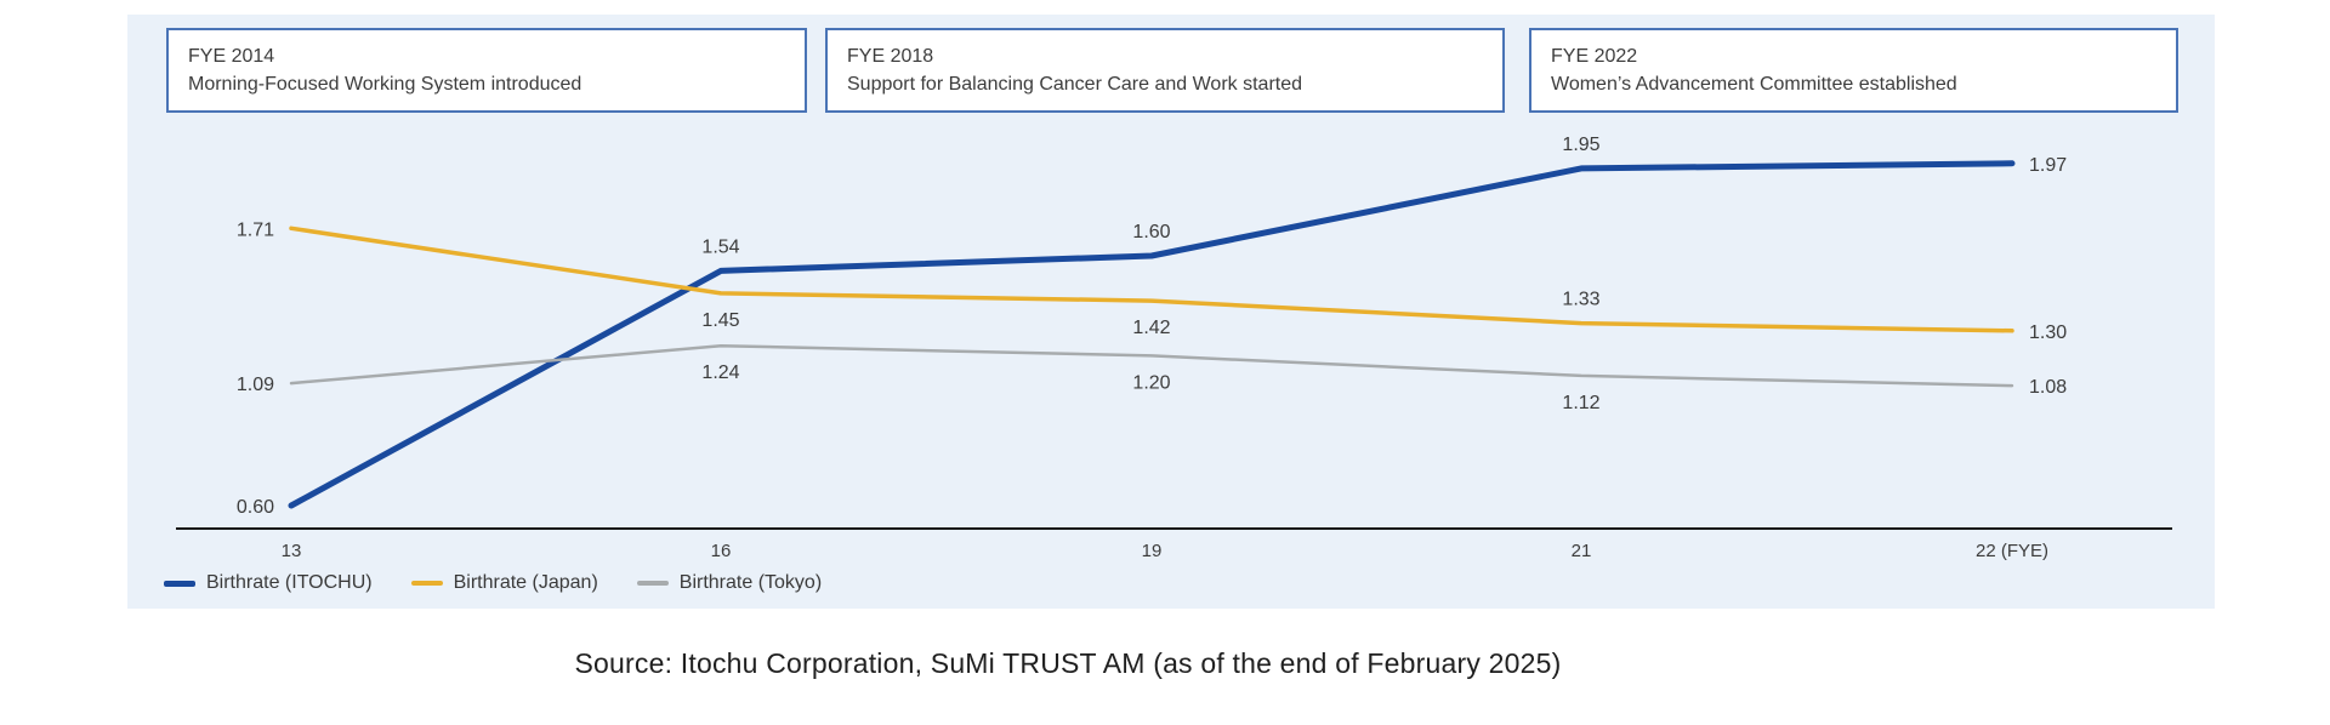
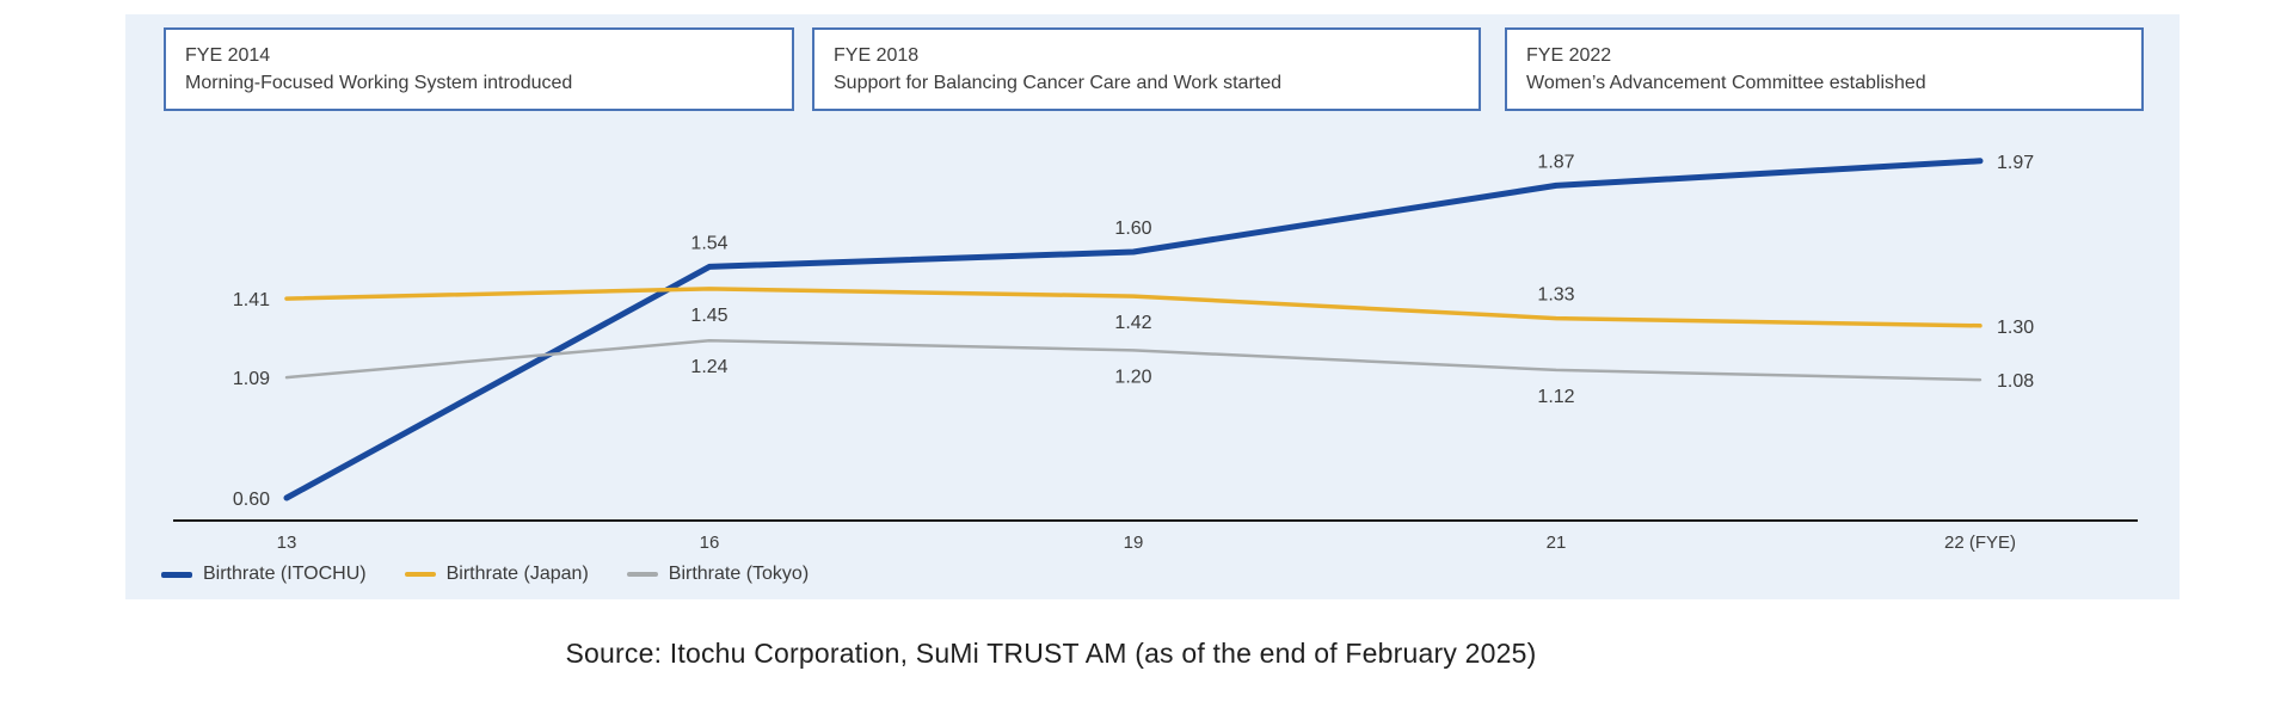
Birthrate (Japan)/13: 1.71 -> 1.41
Birthrate (ITOCHU)/21: 1.95 -> 1.87
